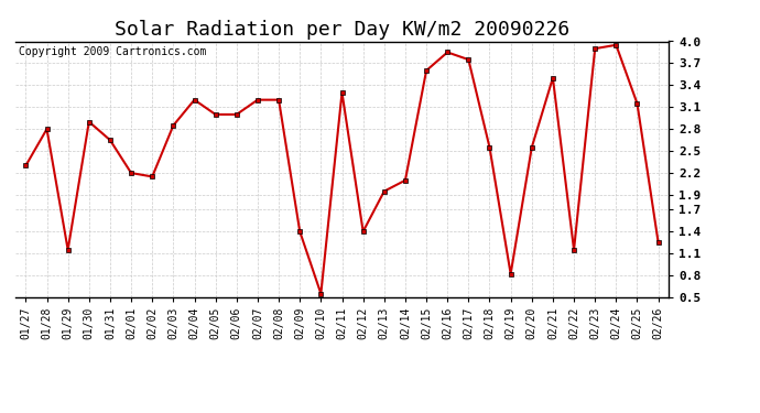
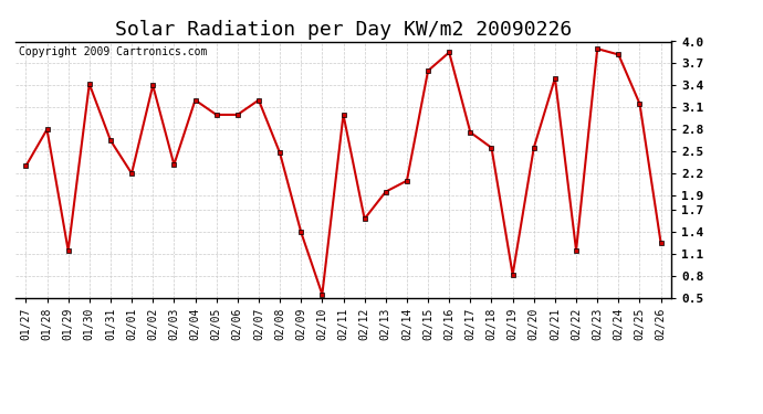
01/30: 2.90 -> 3.42
02/02: 2.15 -> 3.40
02/03: 2.85 -> 2.32
02/08: 3.20 -> 2.48
02/11: 3.30 -> 3.00
02/12: 1.40 -> 1.58
02/17: 3.75 -> 2.76
02/24: 3.95 -> 3.82
